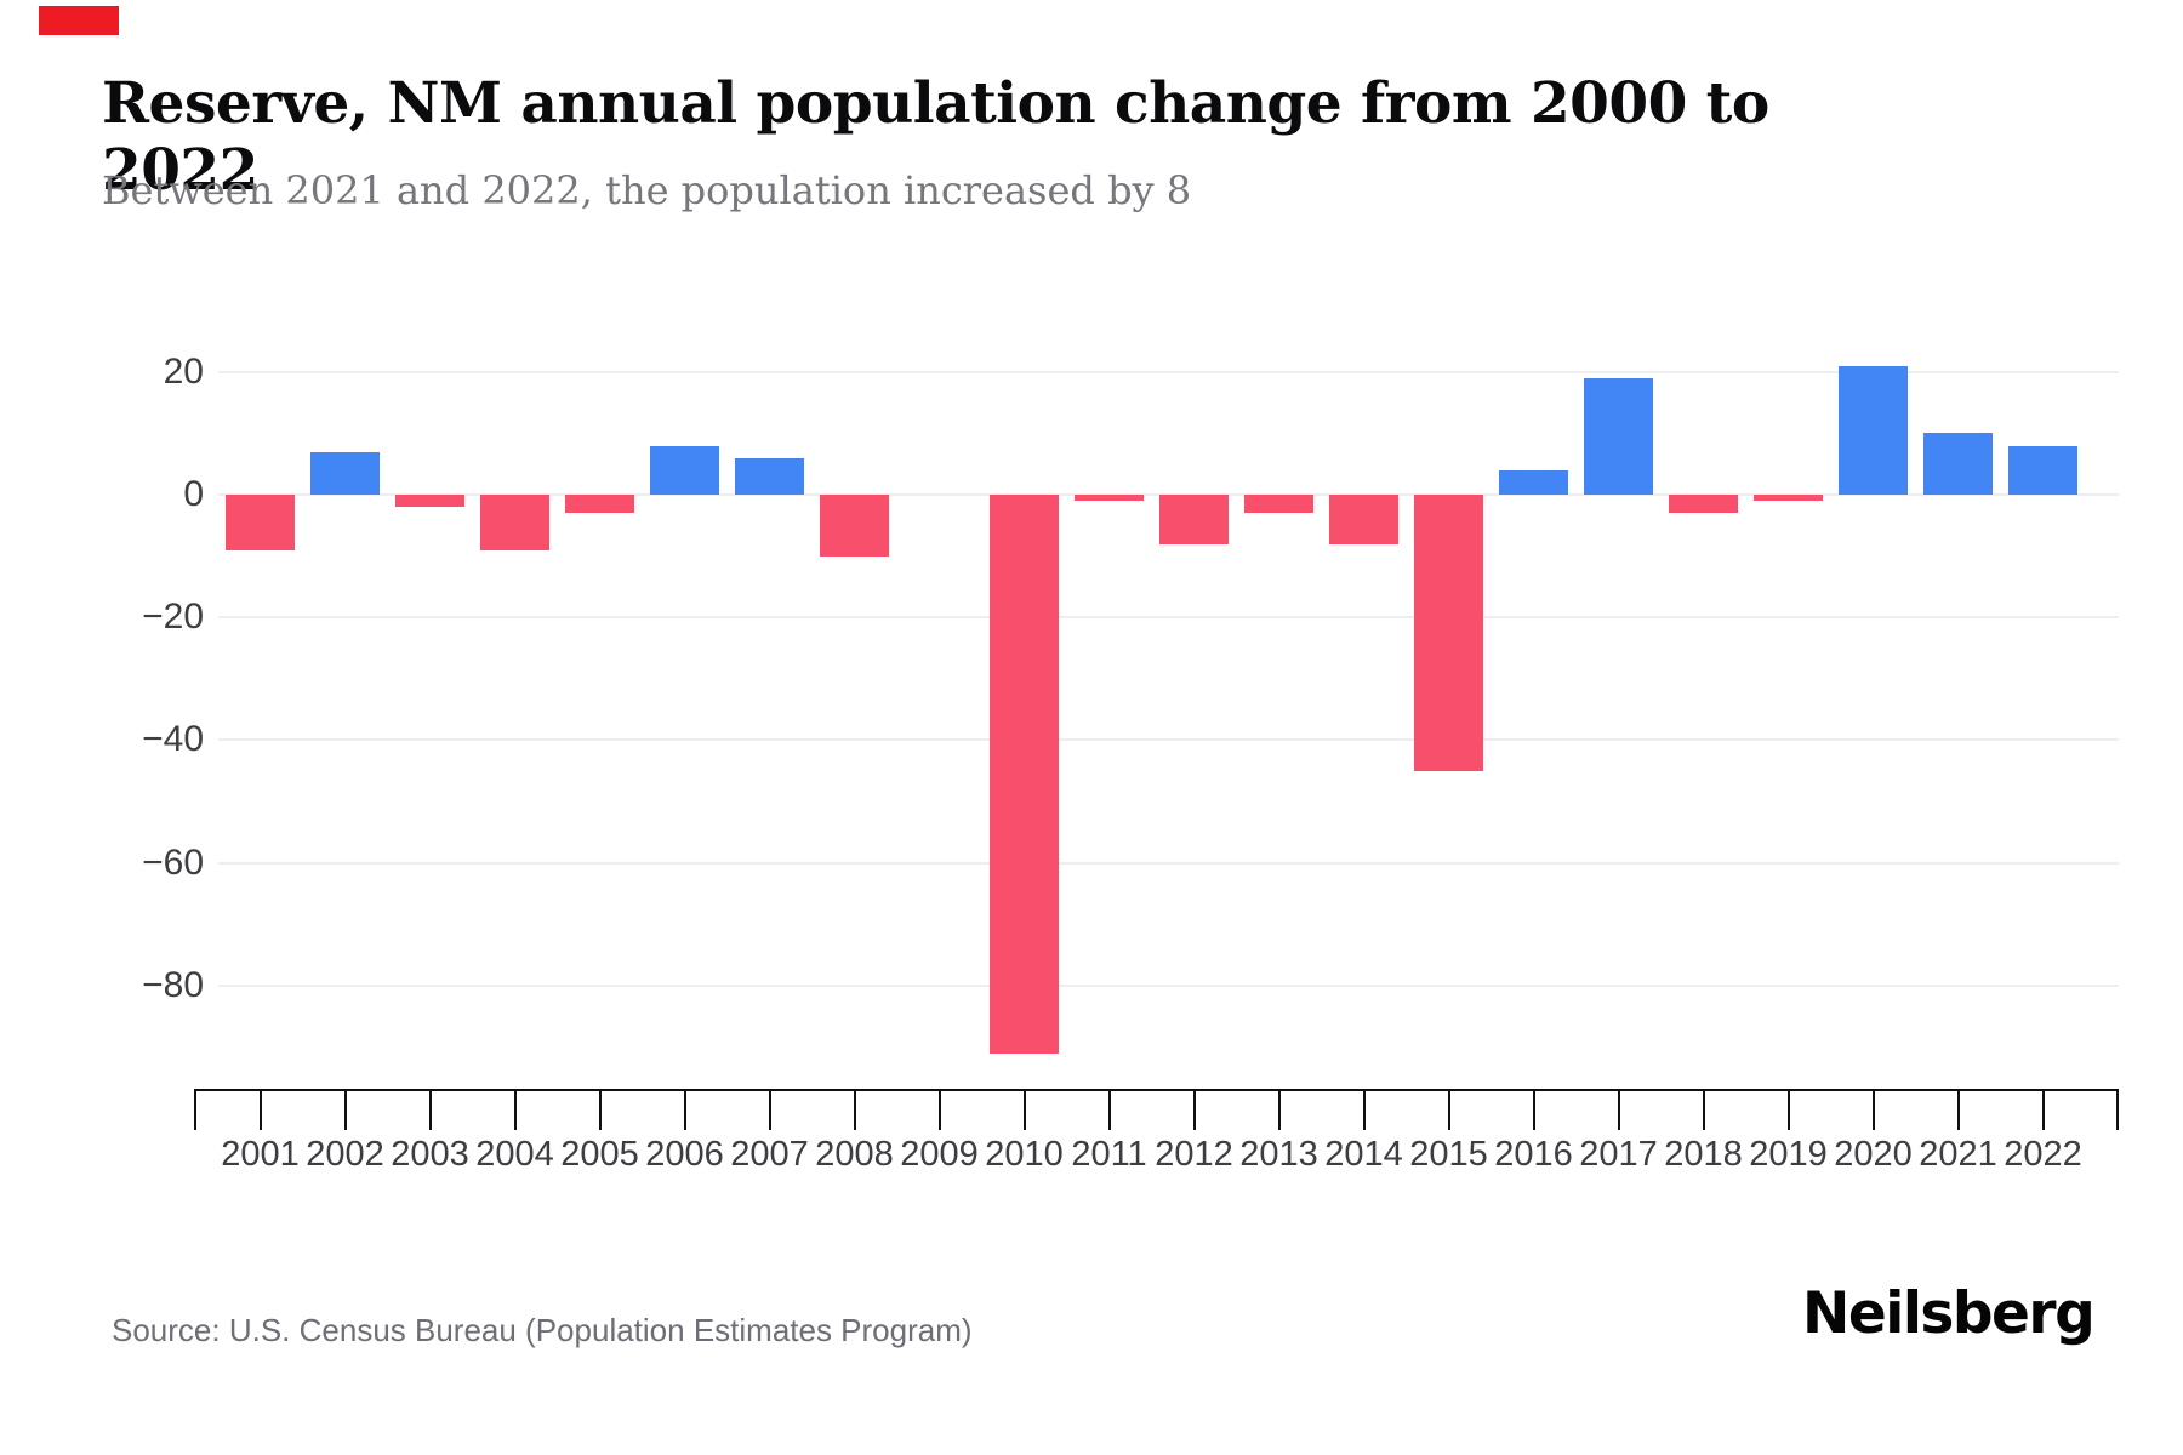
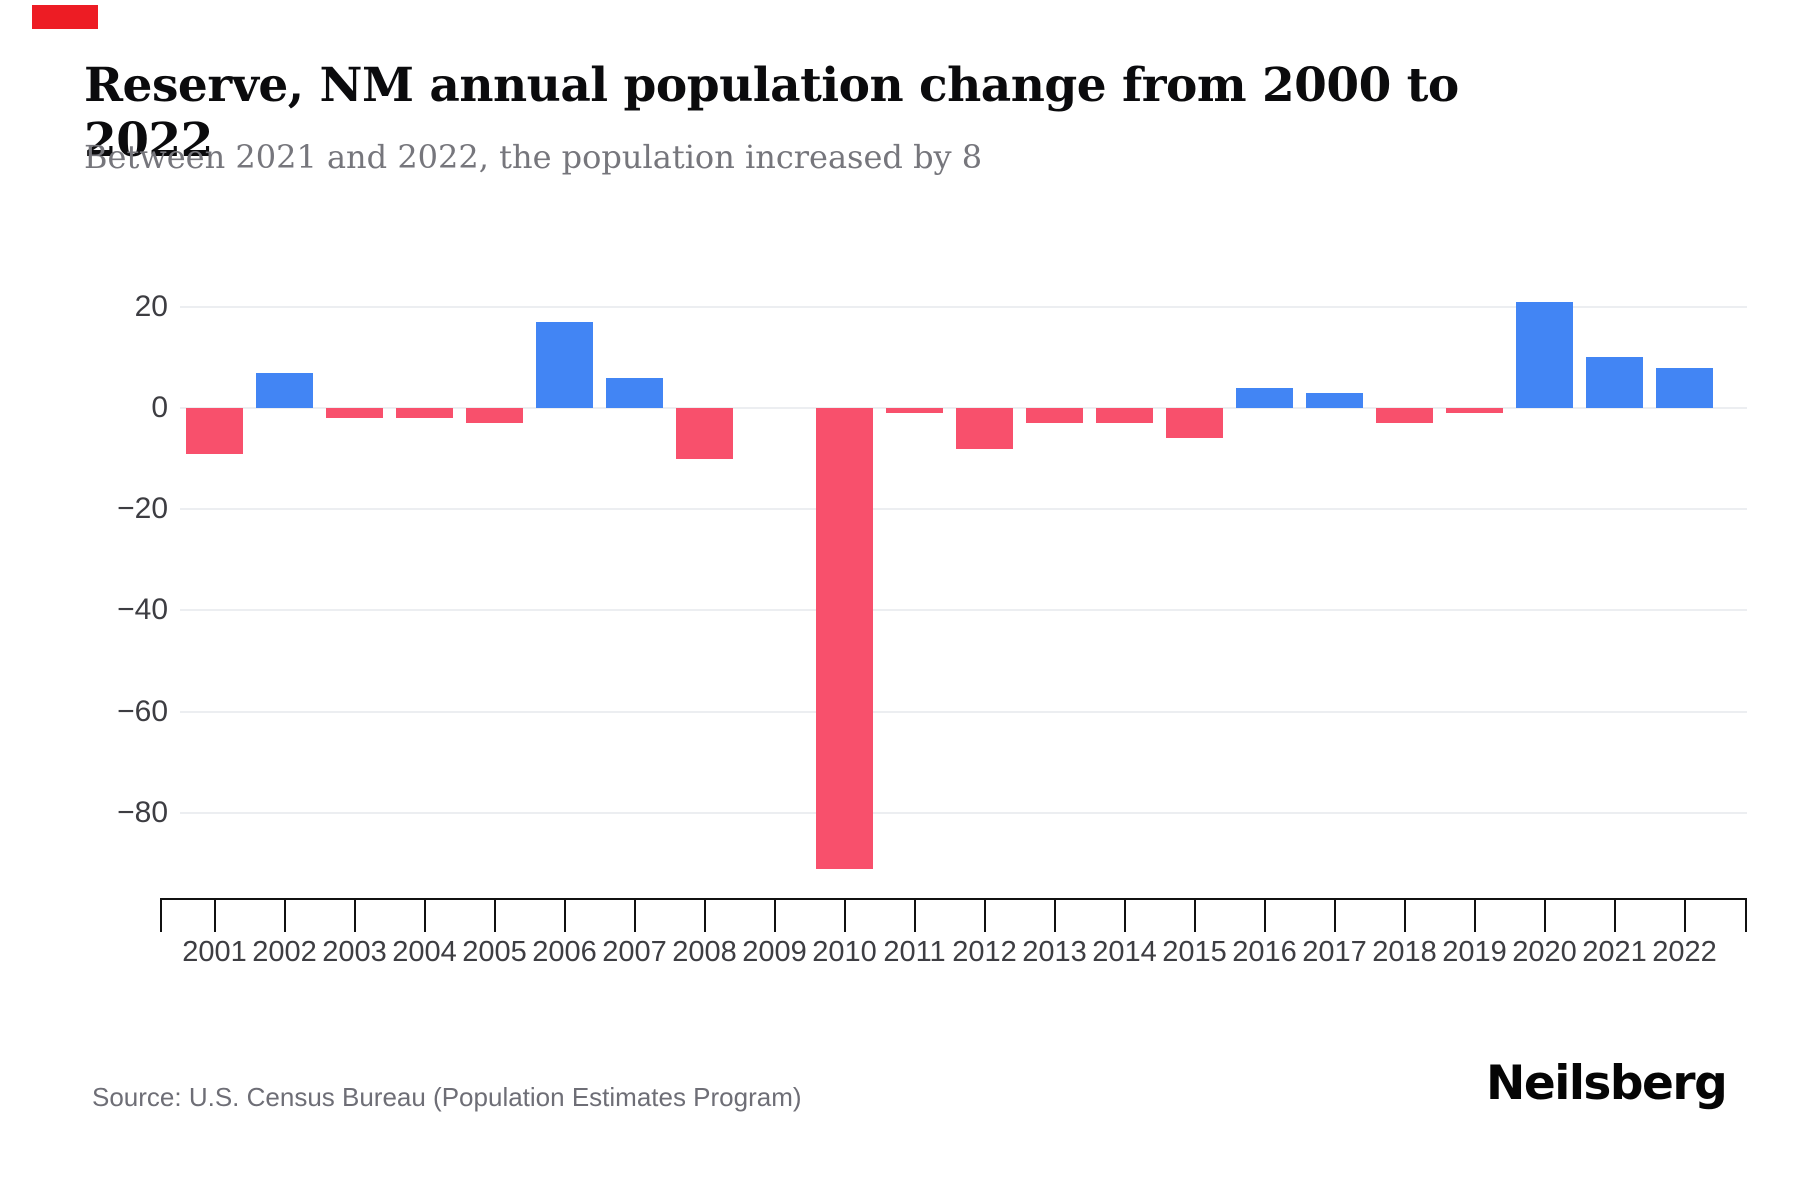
2004: -9 -> -2
2006: 8 -> 17
2014: -8 -> -3
2015: -45 -> -6
2017: 19 -> 3
